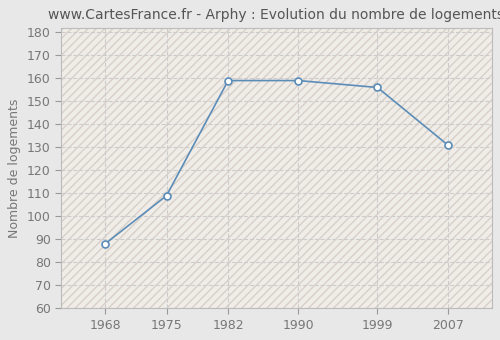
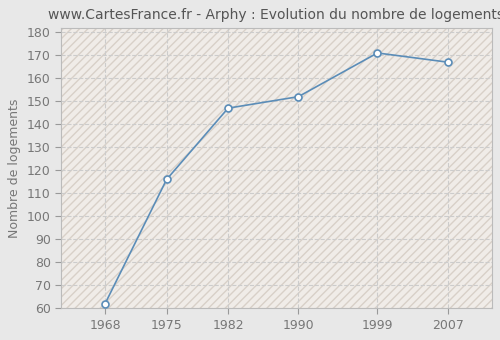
1968: 88 -> 62
1975: 109 -> 116
1982: 159 -> 147
1990: 159 -> 152
1999: 156 -> 171
2007: 131 -> 167
